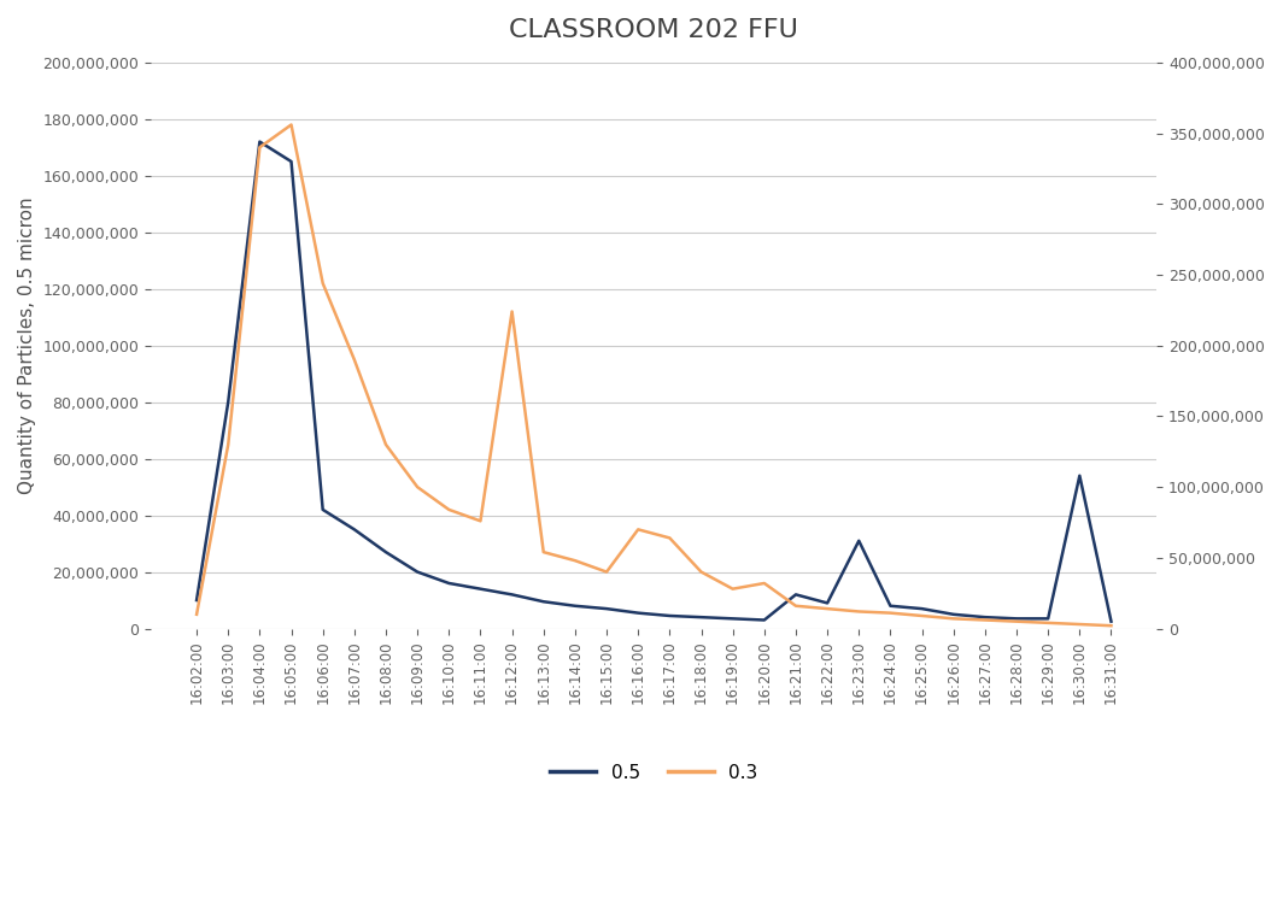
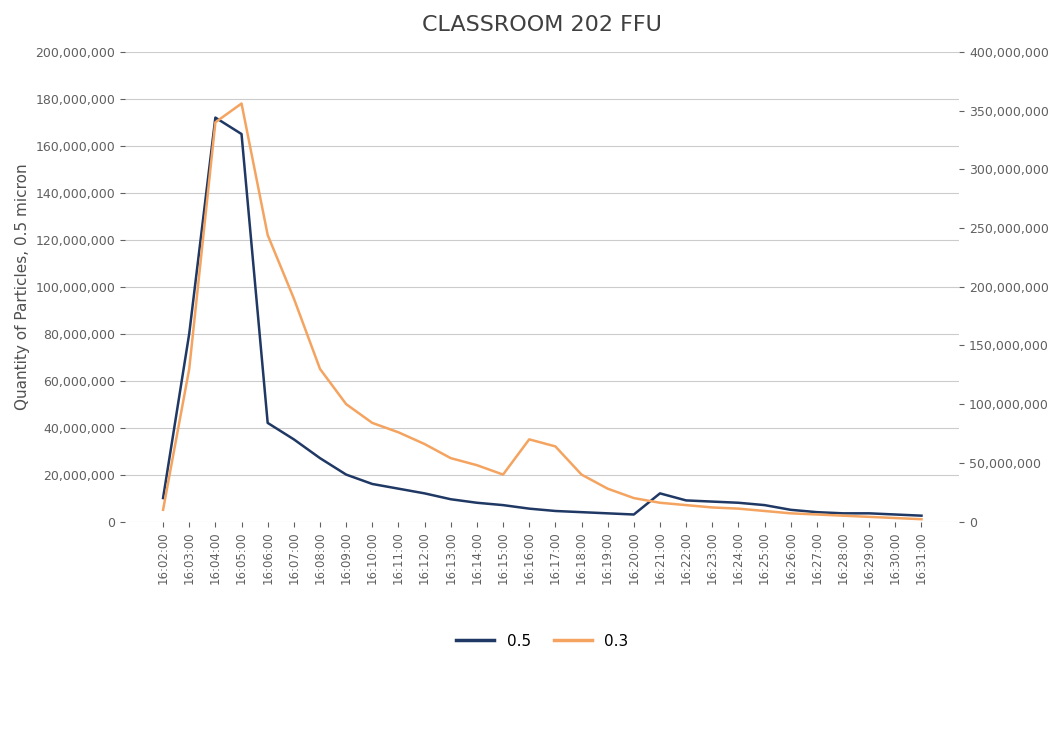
0.3/16:12:00: 112,000,000 -> 33,000,000
0.3/16:20:00: 16,000,000 -> 10,000,000
0.5/16:23:00: 31,000,000 -> 8,500,000
0.5/16:30:00: 54,000,000 -> 3,000,000
